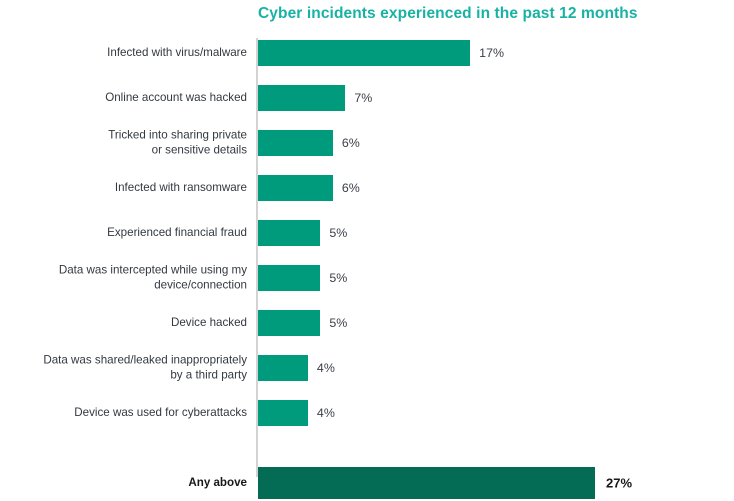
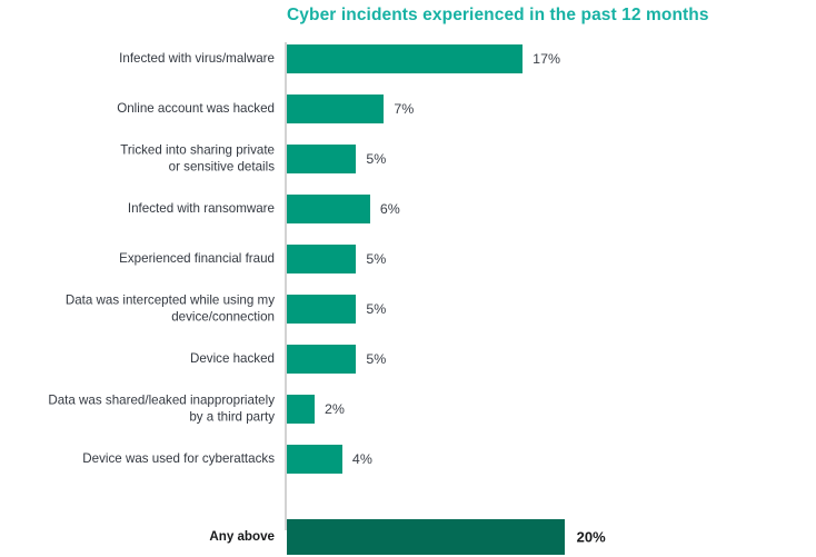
Tricked into sharing private or sensitive details: 6% -> 5%
Data was shared/leaked inappropriately by a third party: 4% -> 2%
Any above: 27% -> 20%
